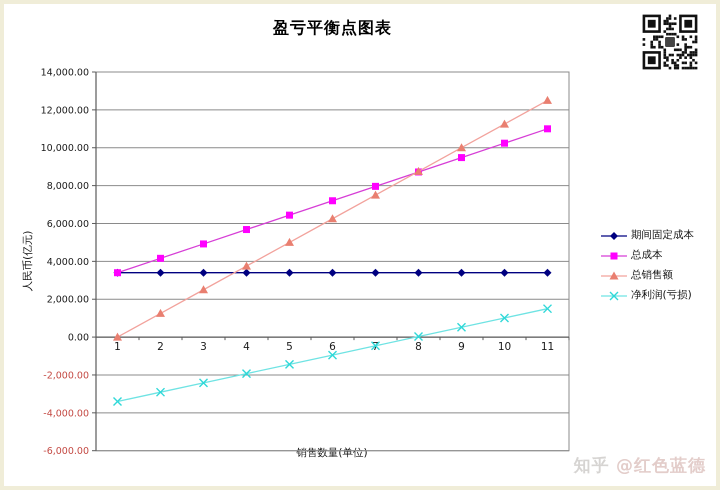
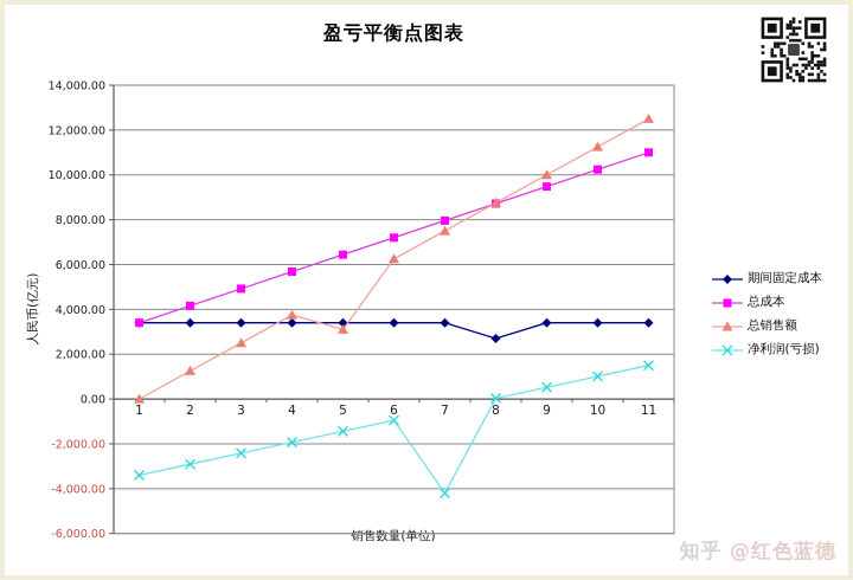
总销售额/5: 5000 -> 3100
净利润(亏损)/7: -500 -> -4200
期间固定成本/8: 3400 -> 2700
